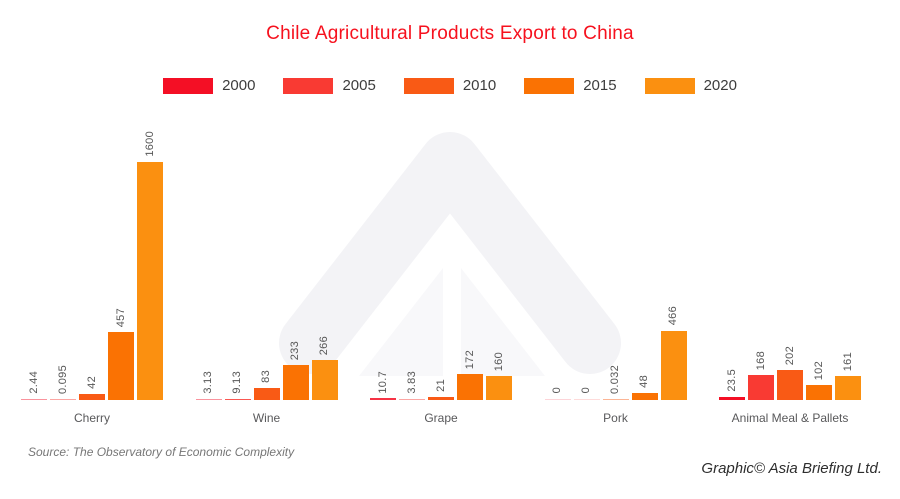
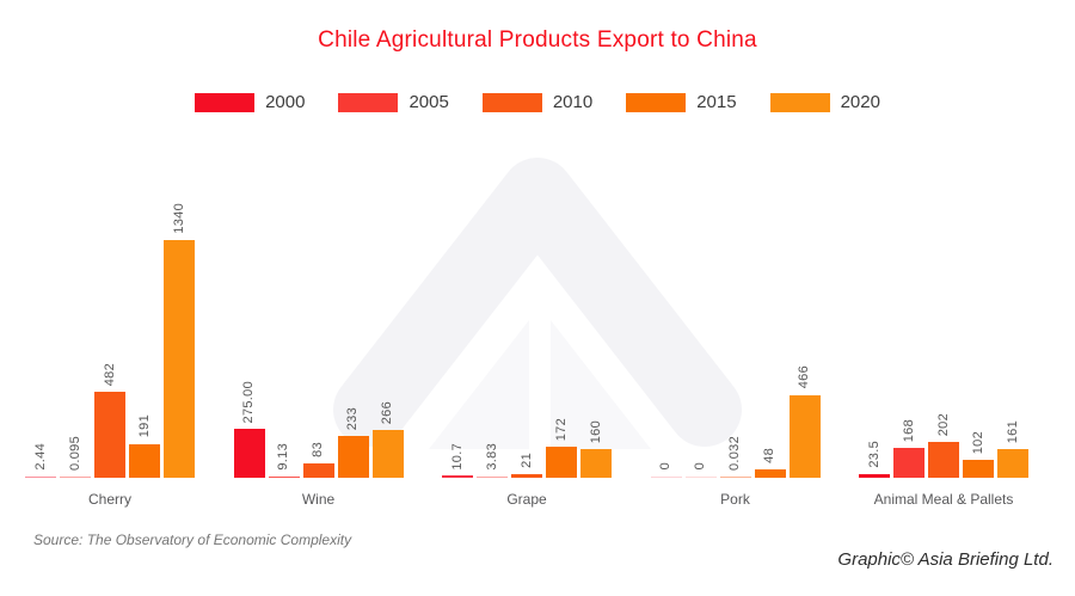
2010/Cherry: 42 -> 482
2015/Cherry: 457 -> 191
2020/Cherry: 1600 -> 1340
2000/Wine: 3.13 -> 275.00
